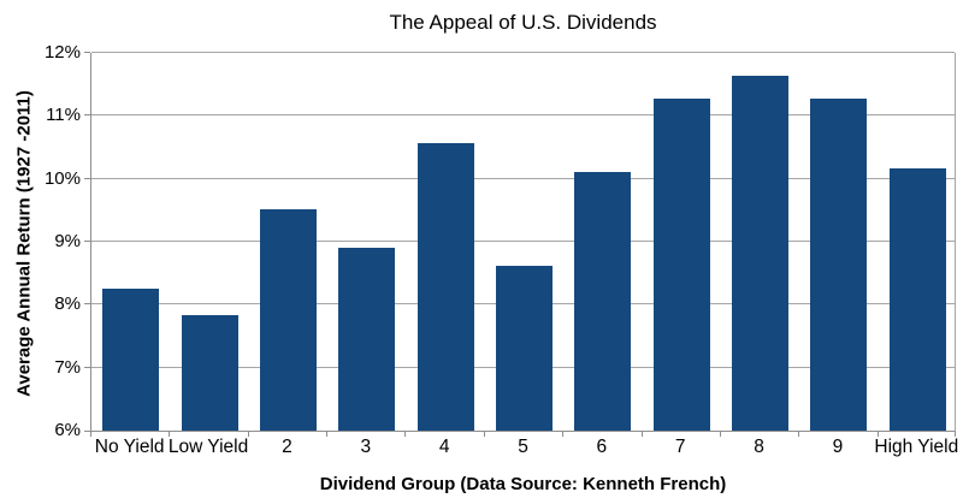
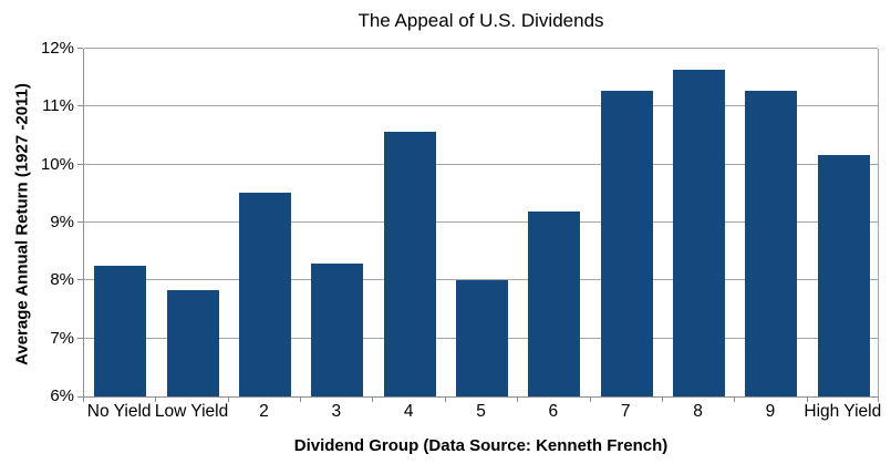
3: 8.9% -> 8.3%
5: 8.6% -> 8.0%
6: 10.1% -> 9.2%
